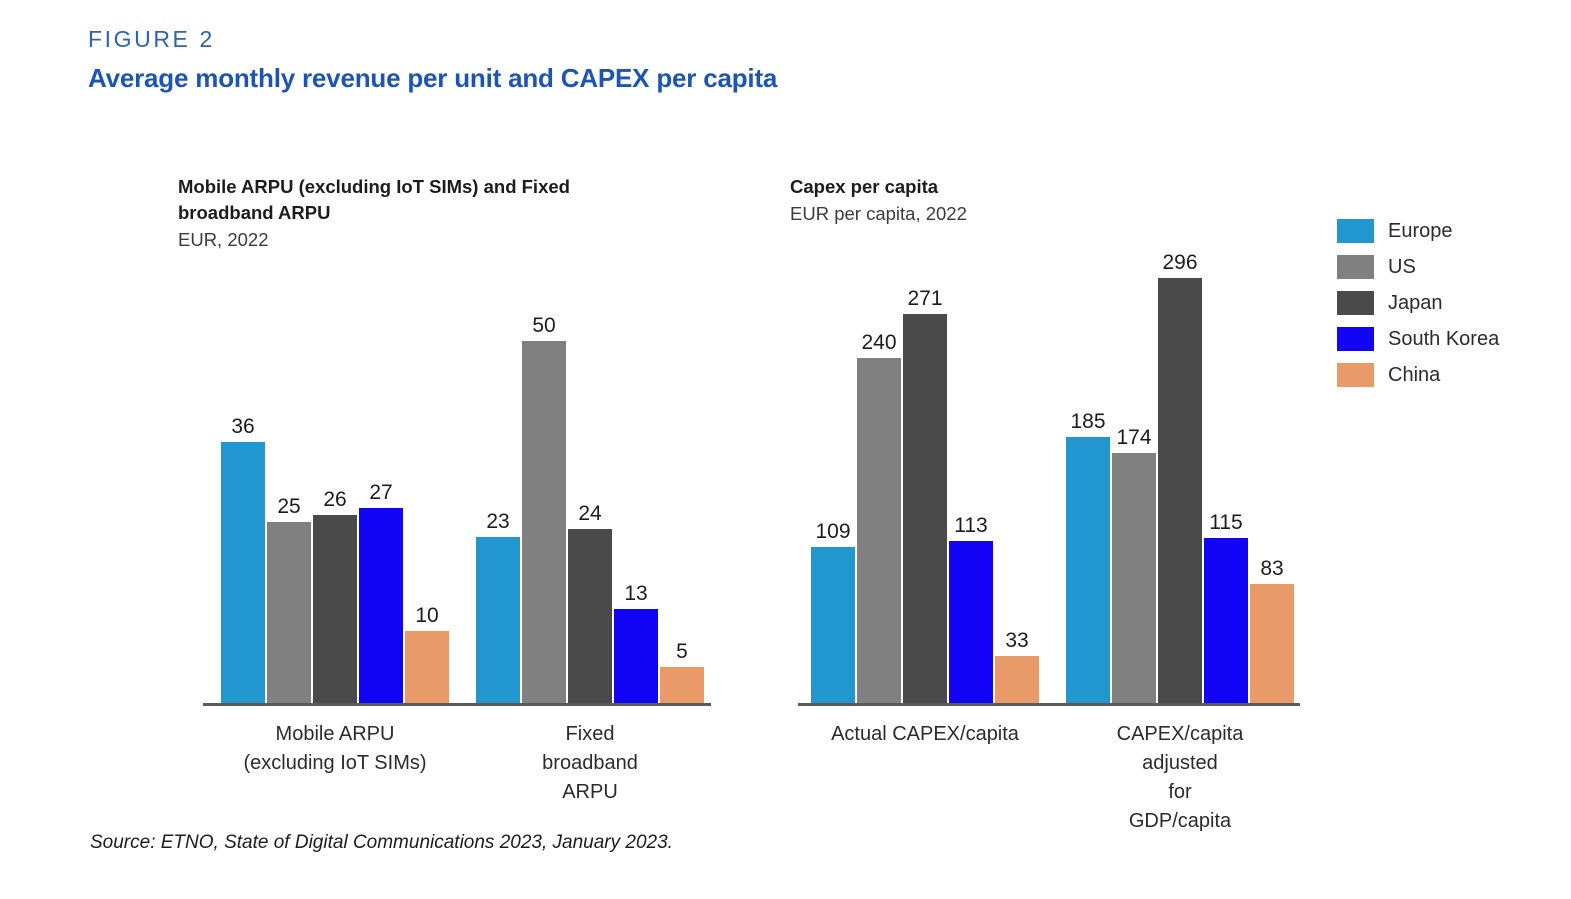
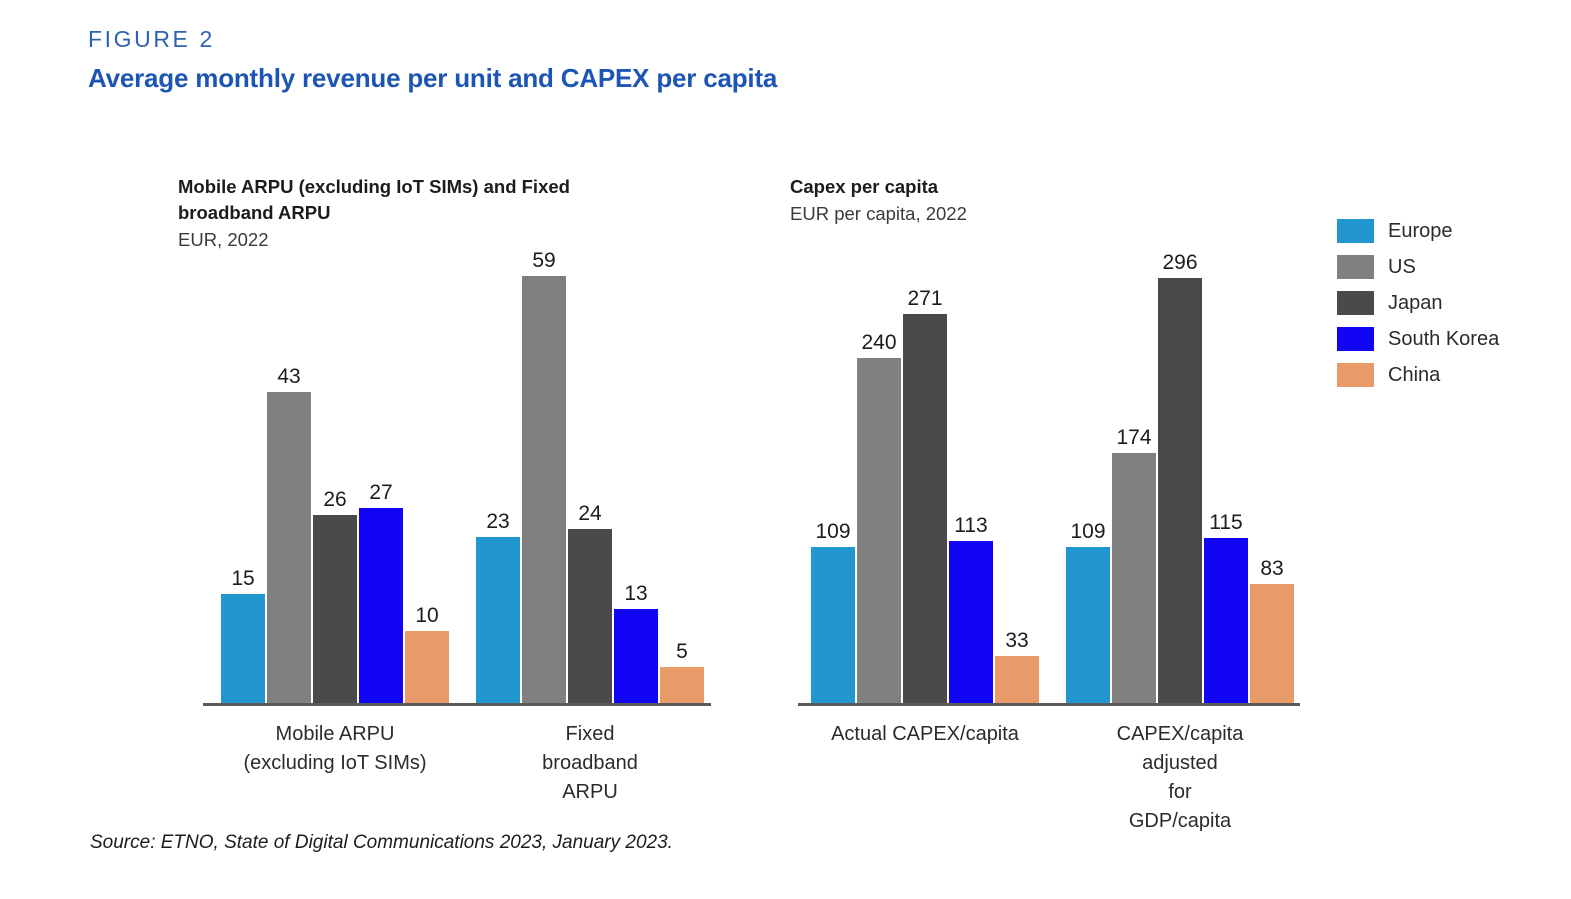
Mobile ARPU (excluding IoT SIMs) and Fixed broadband ARPU/Europe/Mobile ARPU (excluding IoT SIMs): 36 -> 15
Mobile ARPU (excluding IoT SIMs) and Fixed broadband ARPU/US/Mobile ARPU (excluding IoT SIMs): 25 -> 43
Mobile ARPU (excluding IoT SIMs) and Fixed broadband ARPU/US/Fixed broadband ARPU: 50 -> 59
Capex per capita/Europe/CAPEX/capita adjusted for GDP/capita: 185 -> 109
